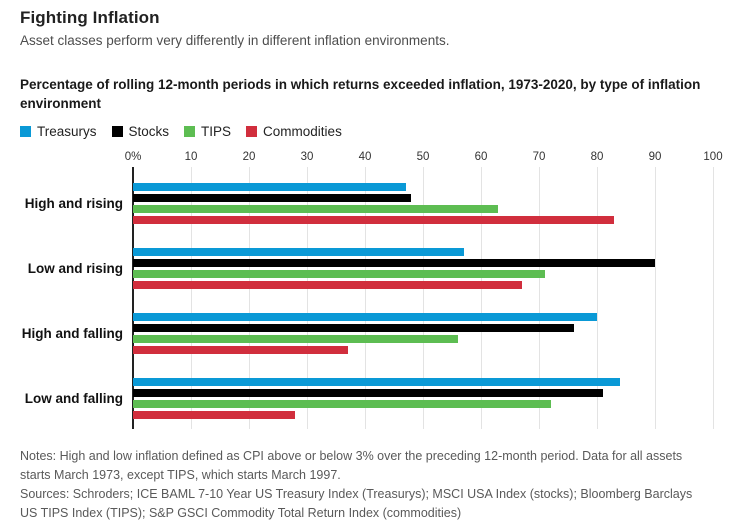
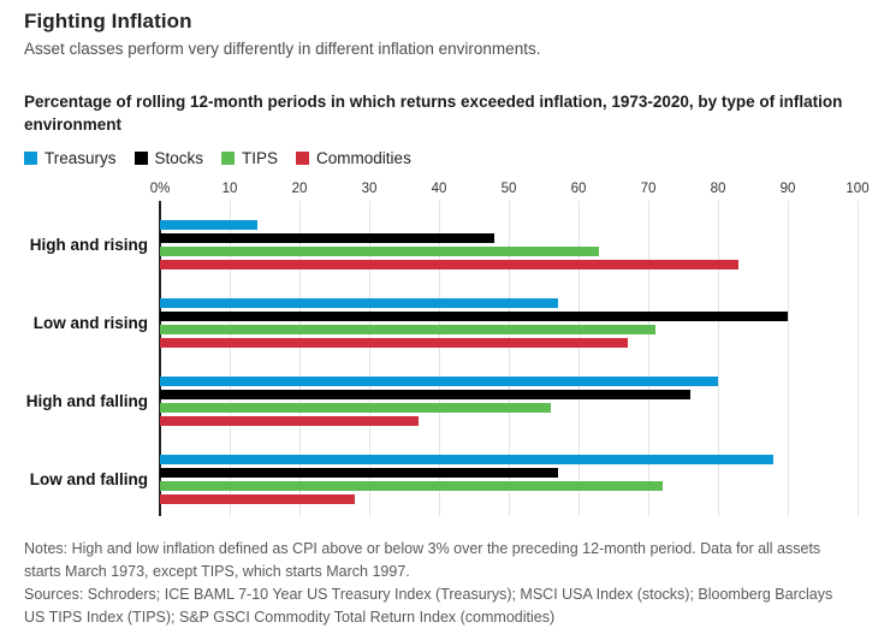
Treasurys/High and rising: 47 -> 14
Treasurys/Low and falling: 84 -> 88
Stocks/Low and falling: 81 -> 57
